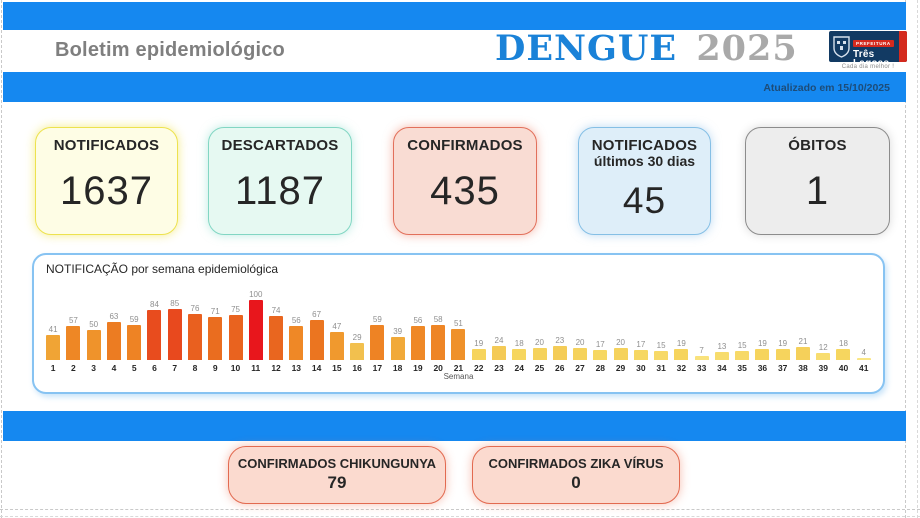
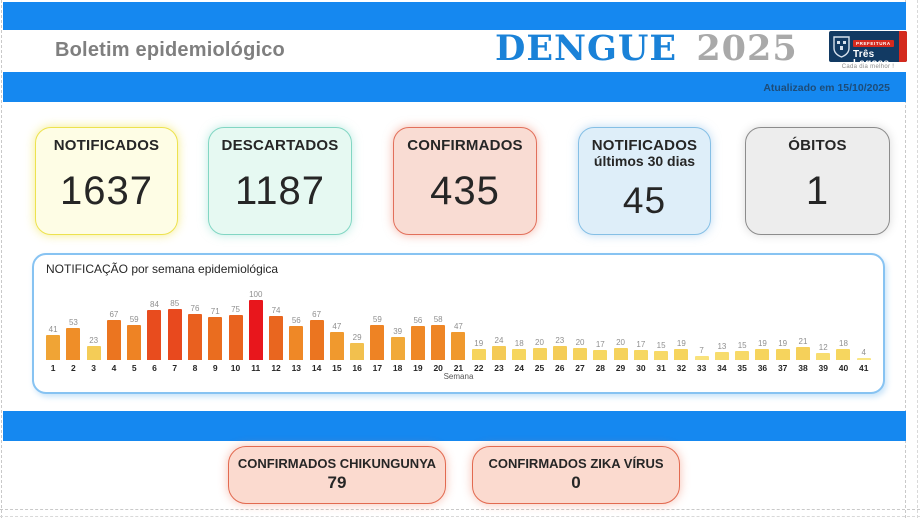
2: 57 -> 53
3: 50 -> 23
4: 63 -> 67
21: 51 -> 47
